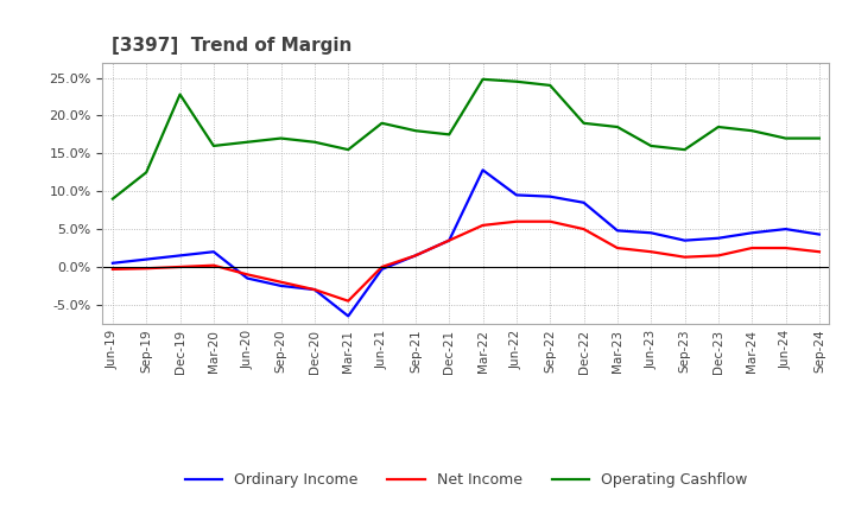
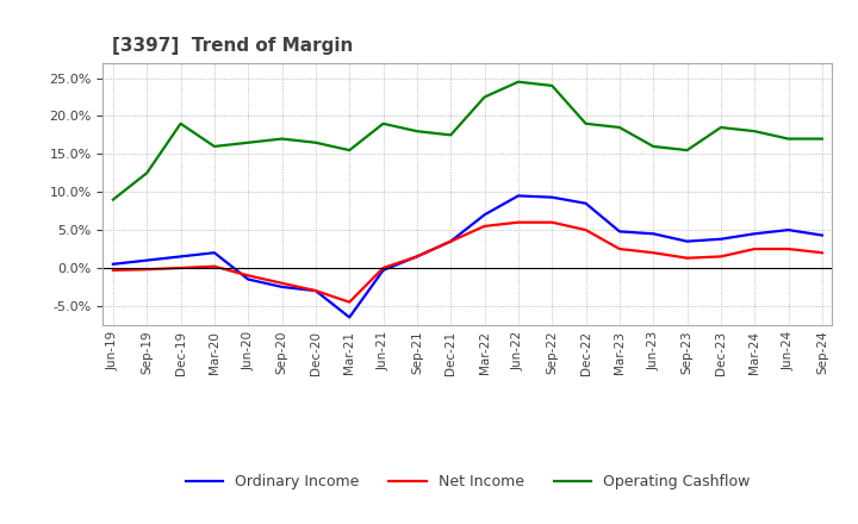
Operating Cashflow/Dec-19: 22.8% -> 19.0%
Ordinary Income/Mar-22: 12.8% -> 7.0%
Operating Cashflow/Mar-22: 24.8% -> 22.5%
